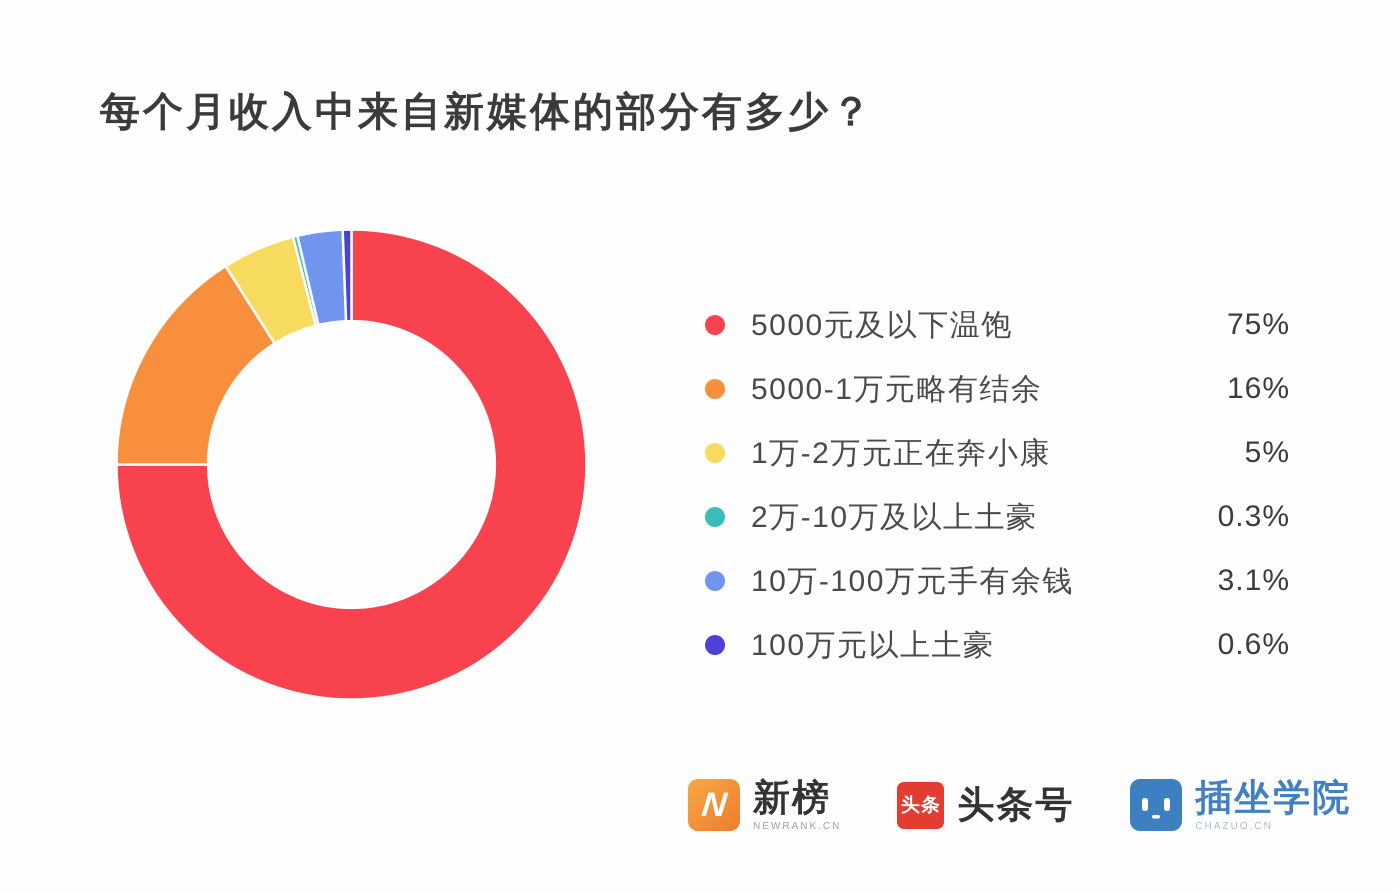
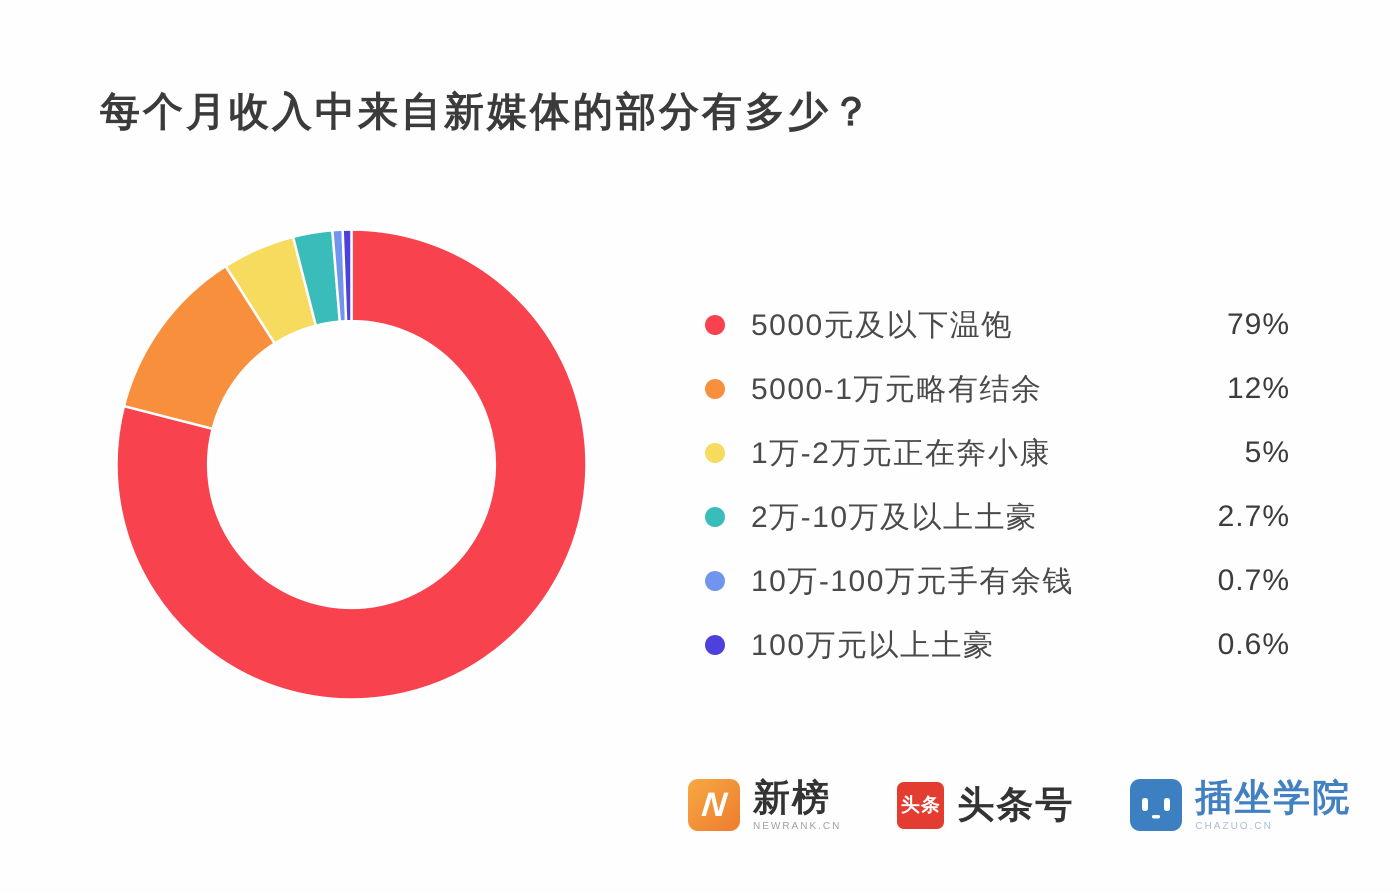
5000元及以下温饱: 75% -> 79%
5000-1万元略有结余: 16% -> 12%
2万-10万及以上土豪: 0.3% -> 2.7%
10万-100万元手有余钱: 3.1% -> 0.7%
